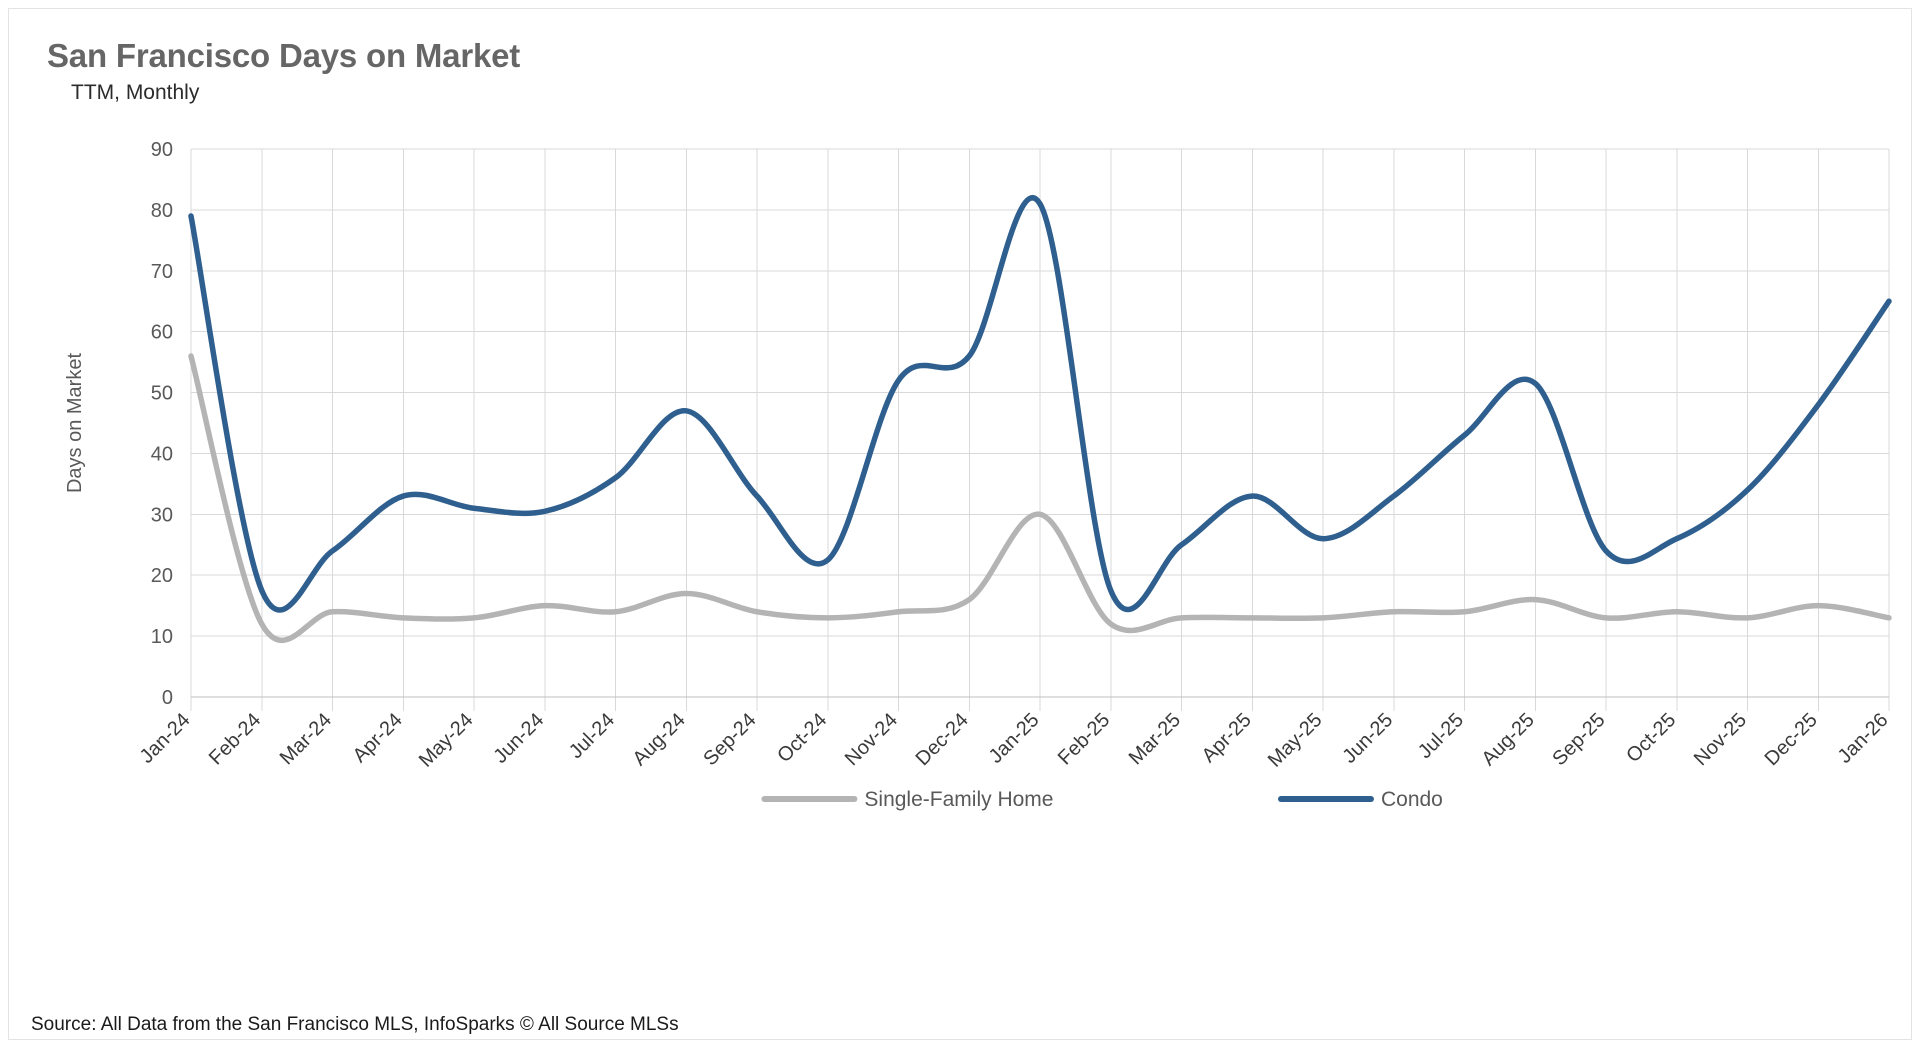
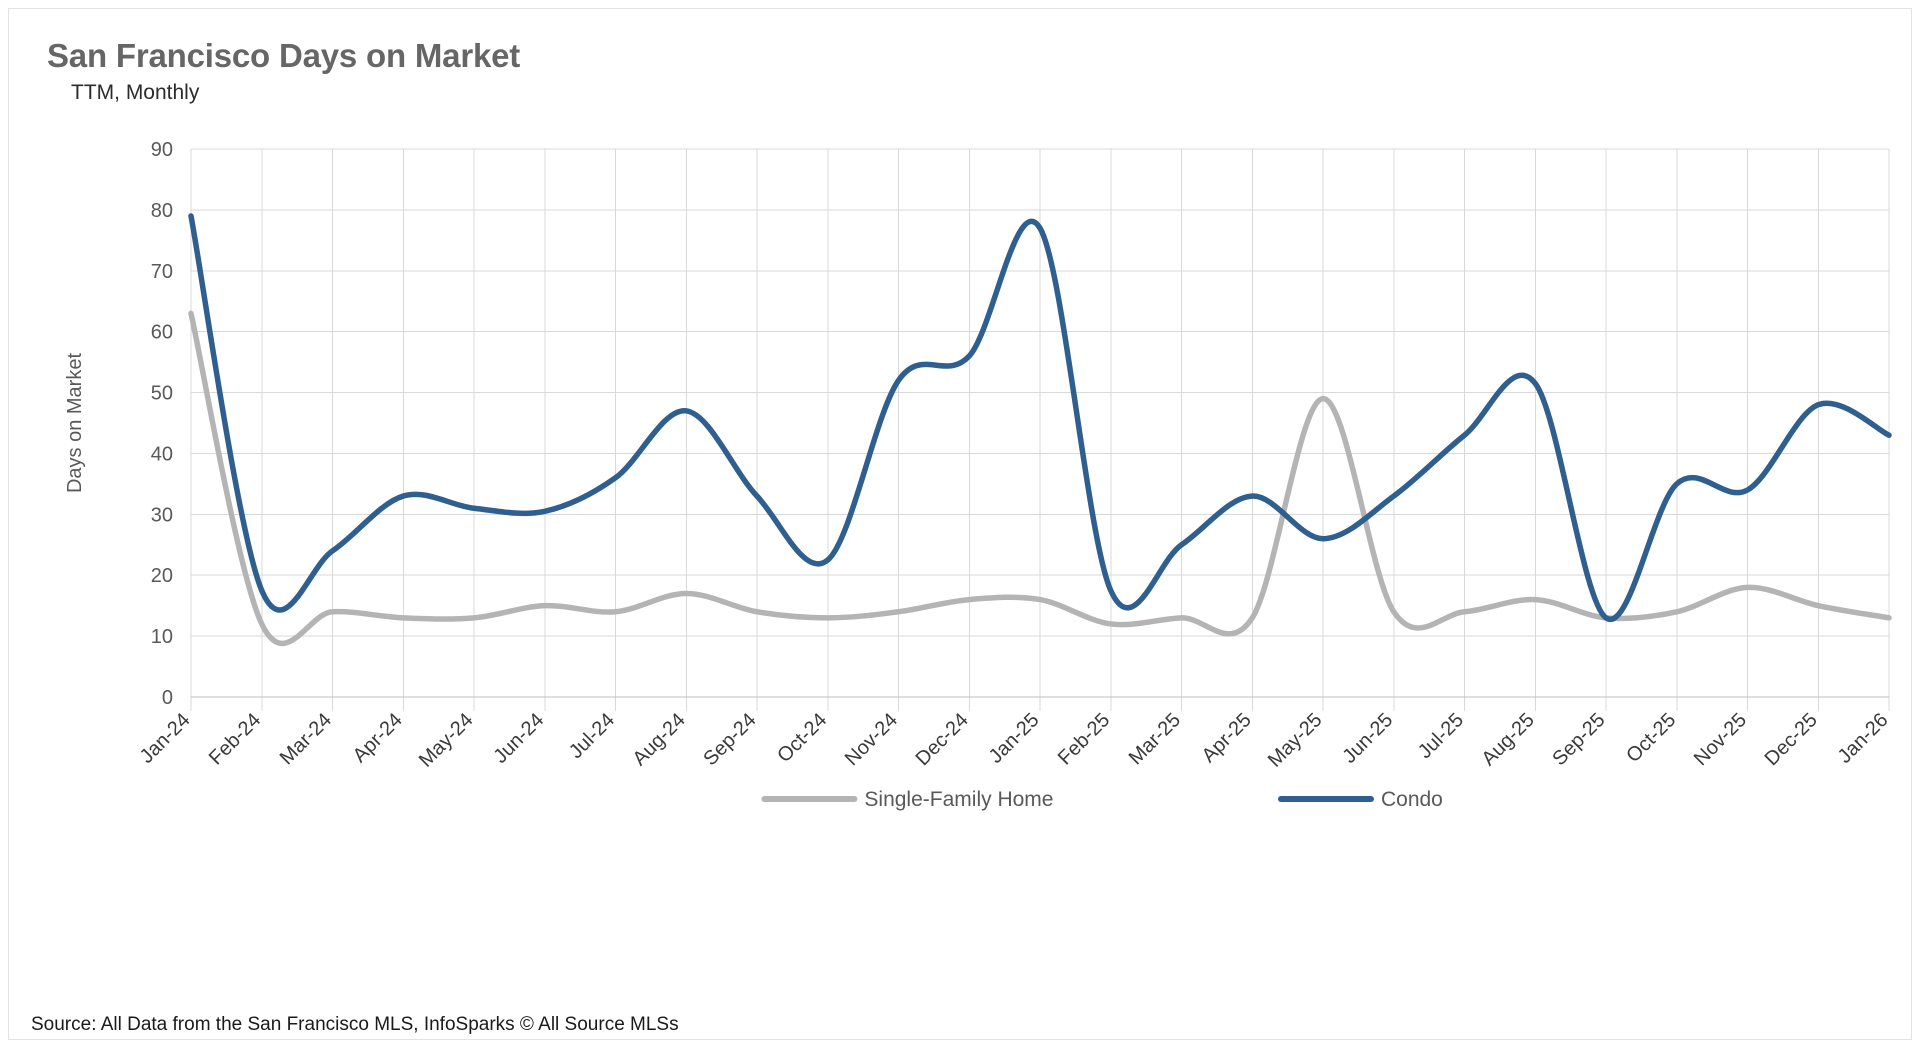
Single-Family Home/Jan-24: 56 -> 63
Single-Family Home/Jan-25: 30 -> 16
Condo/Jan-25: 81 -> 77
Single-Family Home/May-25: 13 -> 49
Condo/Sep-25: 24 -> 13
Condo/Oct-25: 26 -> 35
Single-Family Home/Nov-25: 13 -> 18
Condo/Jan-26: 65 -> 43
